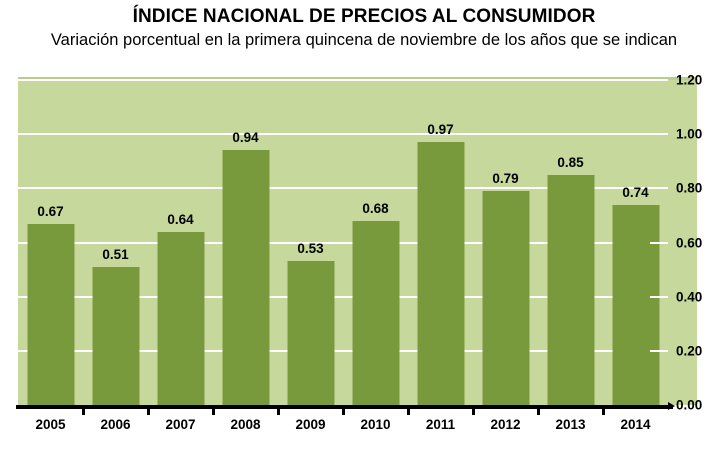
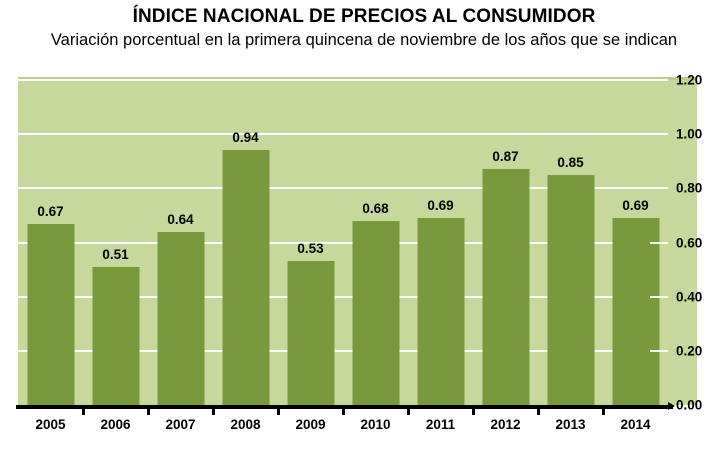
2011: 0.97 -> 0.69
2012: 0.79 -> 0.87
2014: 0.74 -> 0.69
